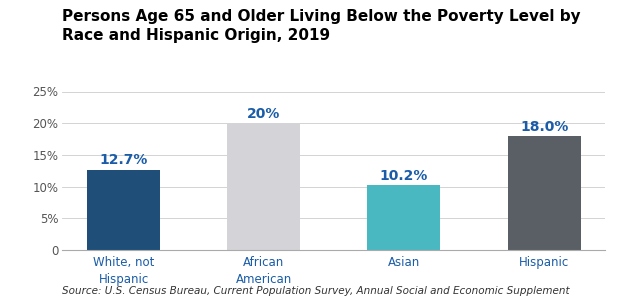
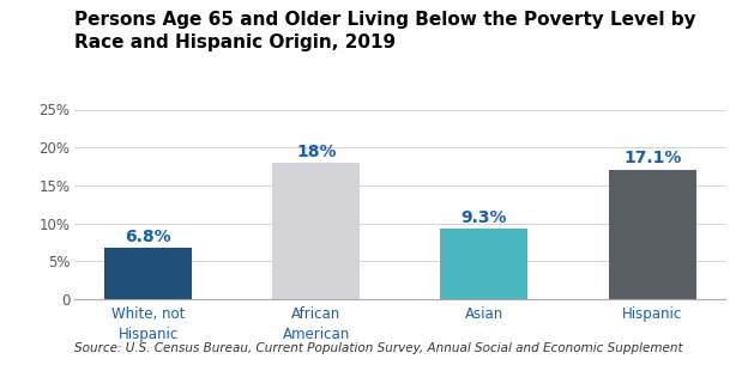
White, not Hispanic: 12.7% -> 6.8%
African American: 20% -> 18%
Asian: 10.2% -> 9.3%
Hispanic: 18.0% -> 17.1%
